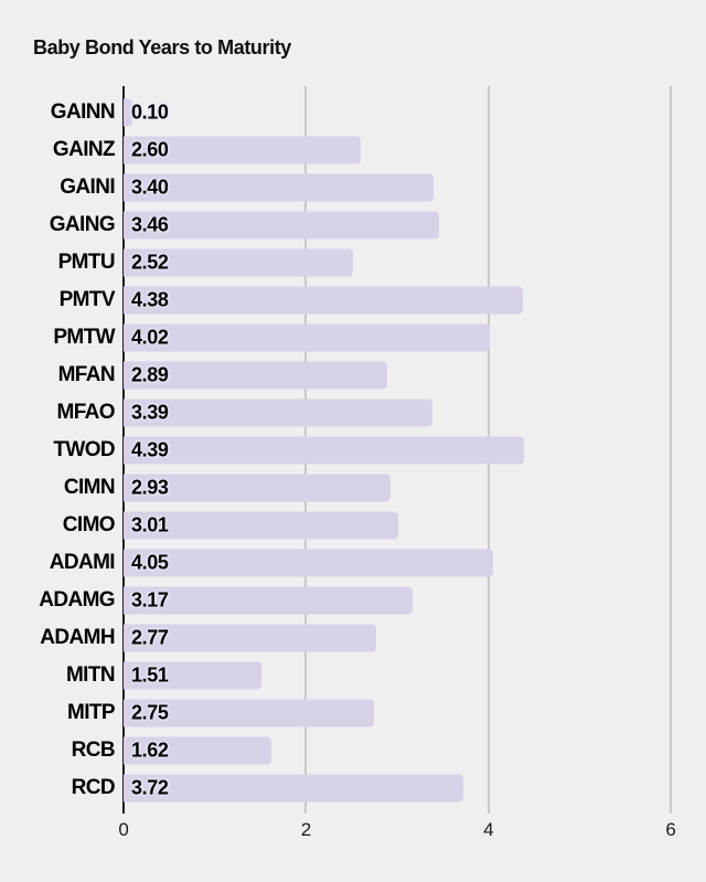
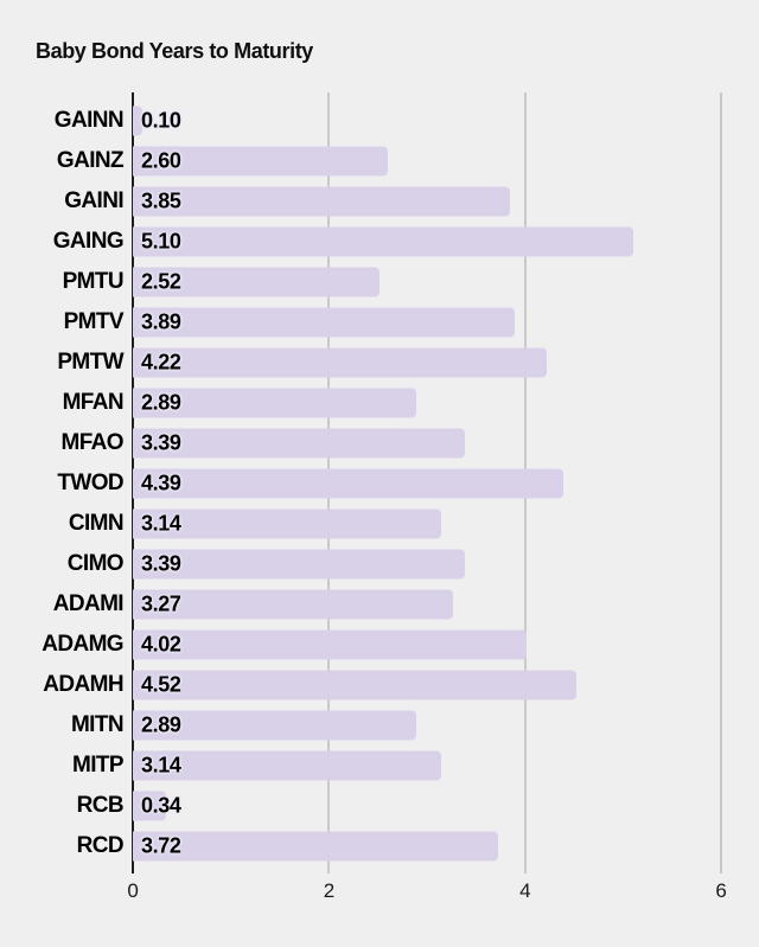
GAINI: 3.40 -> 3.85
GAING: 3.46 -> 5.10
PMTV: 4.38 -> 3.89
PMTW: 4.02 -> 4.22
CIMN: 2.93 -> 3.14
CIMO: 3.01 -> 3.39
ADAMI: 4.05 -> 3.27
ADAMG: 3.17 -> 4.02
ADAMH: 2.77 -> 4.52
MITN: 1.51 -> 2.89
MITP: 2.75 -> 3.14
RCB: 1.62 -> 0.34
